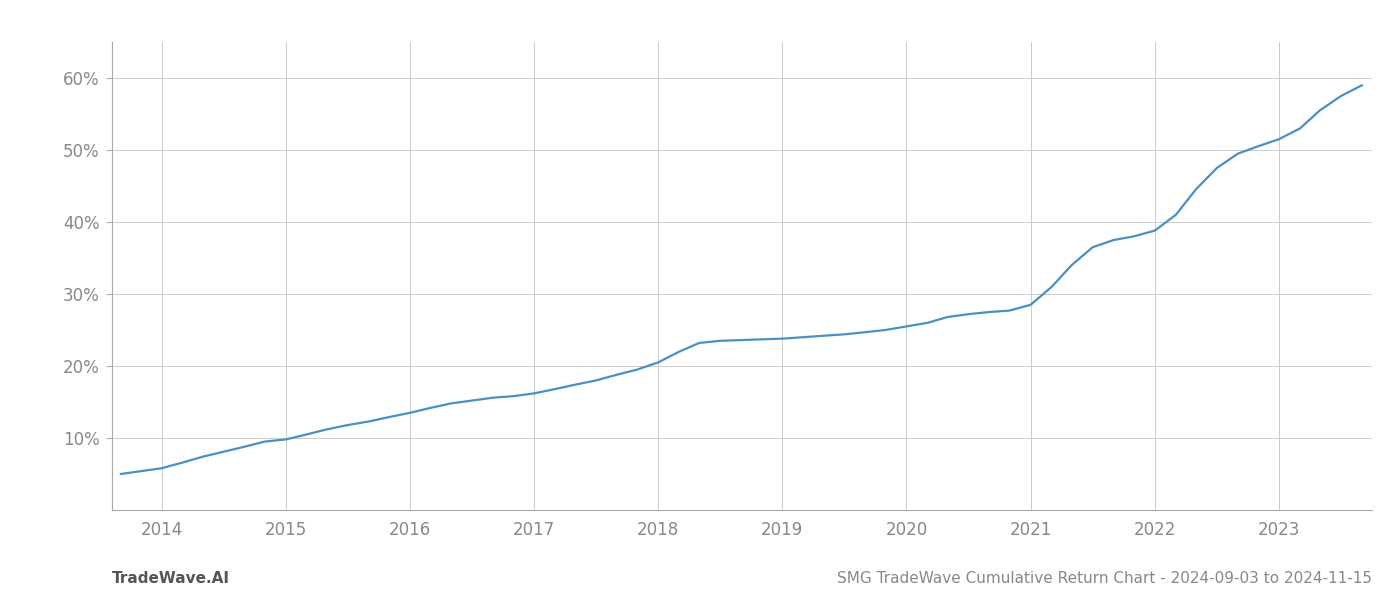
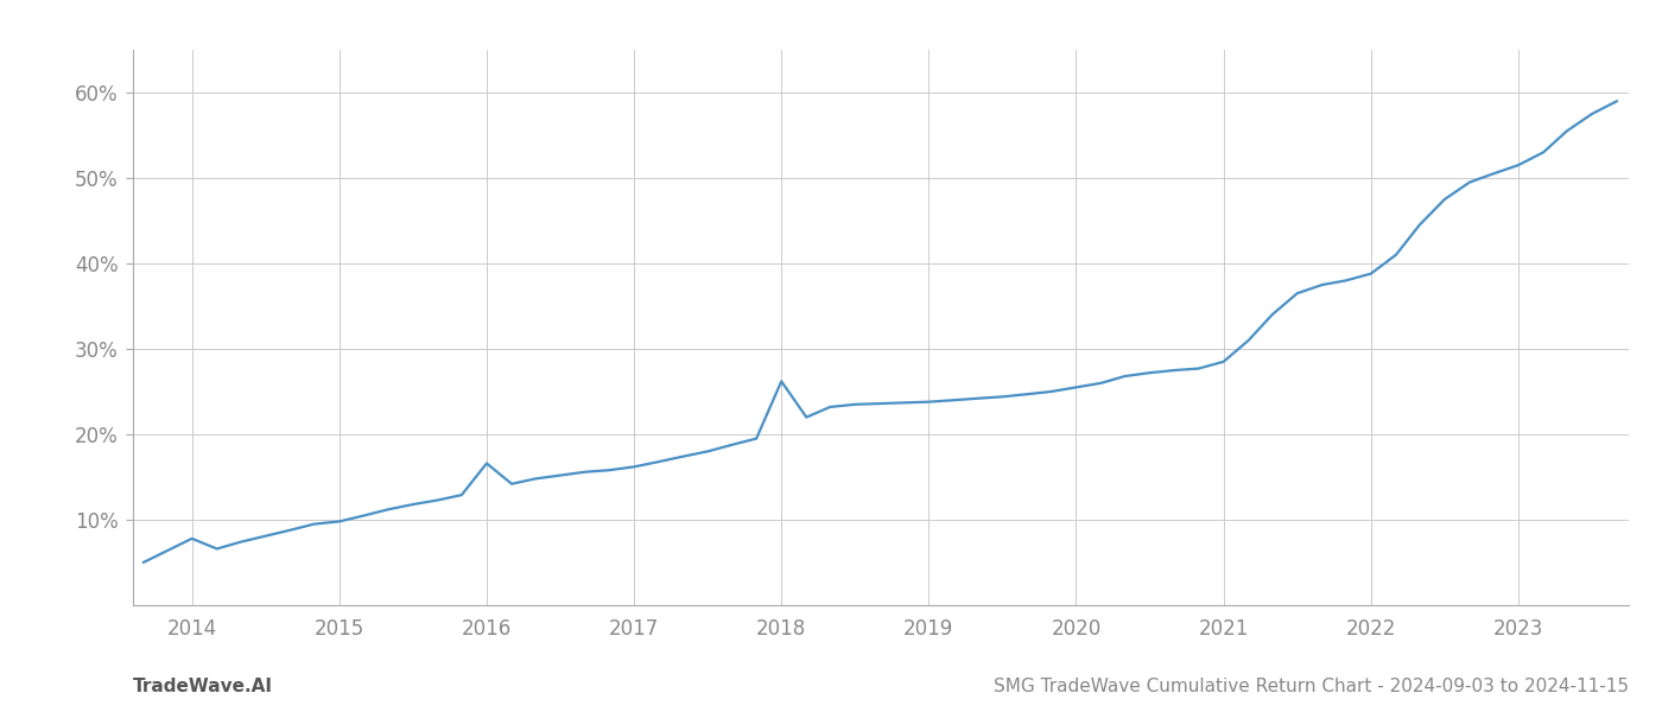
2014: 5.8% -> 7.8%
2016: 13.5% -> 16.6%
2018: 20.5% -> 26.2%
